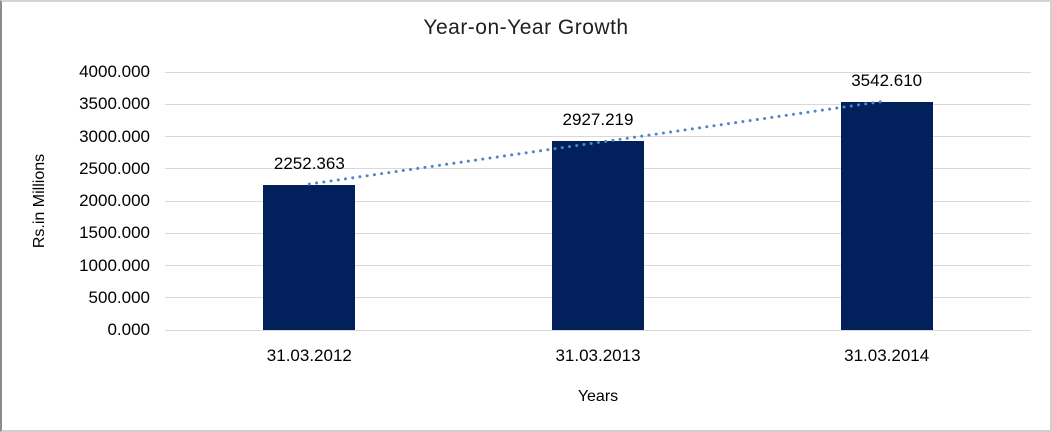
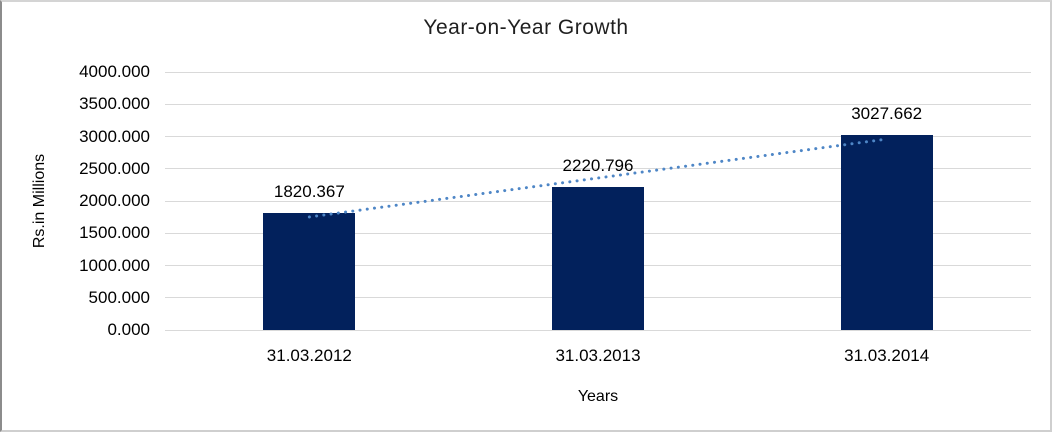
31.03.2012: 2252.363 -> 1820.367
31.03.2013: 2927.219 -> 2220.796
31.03.2014: 3542.610 -> 3027.662
